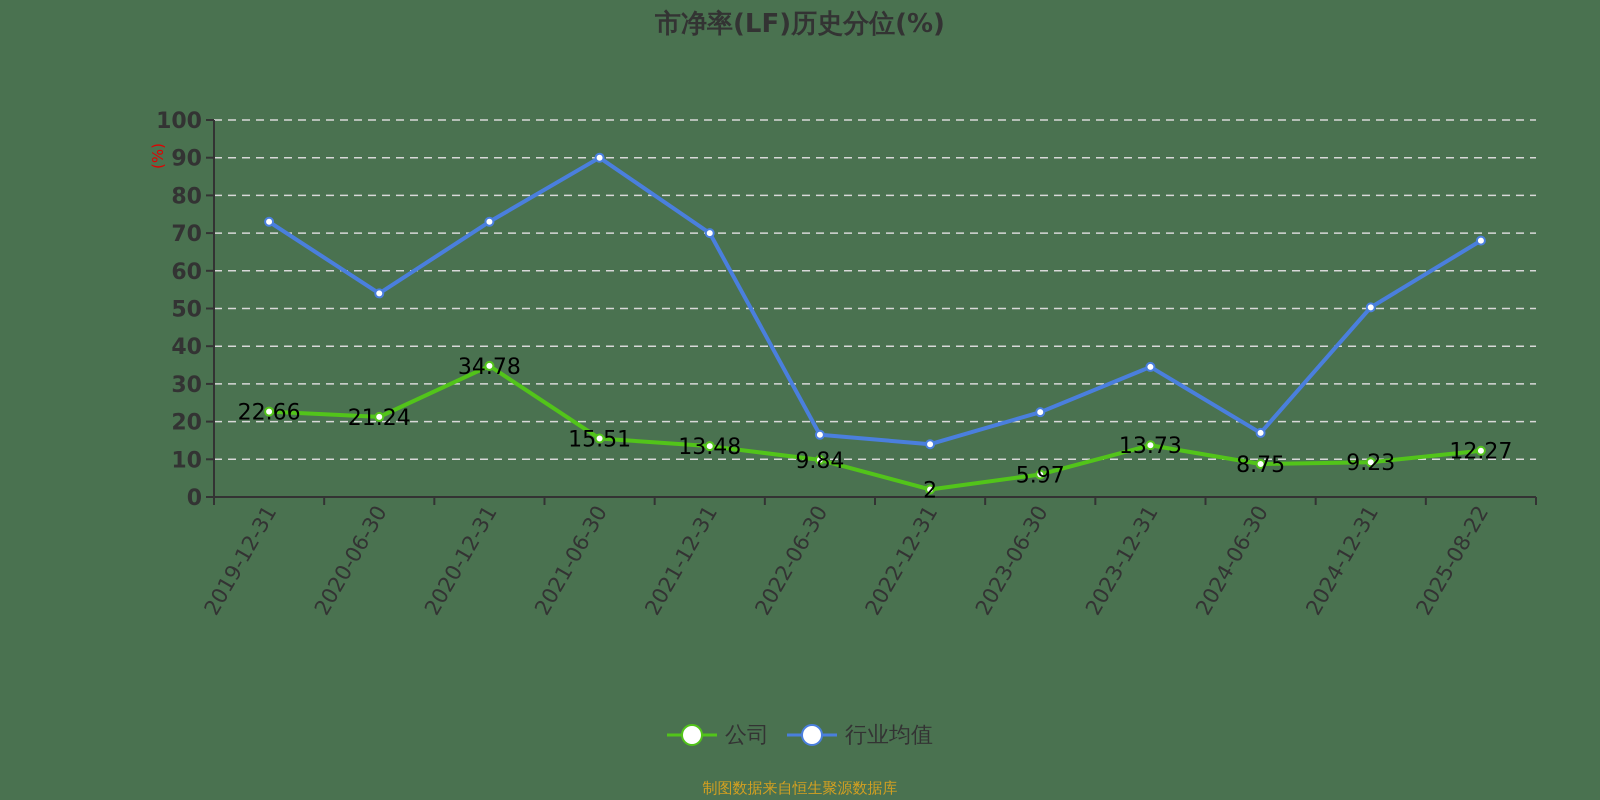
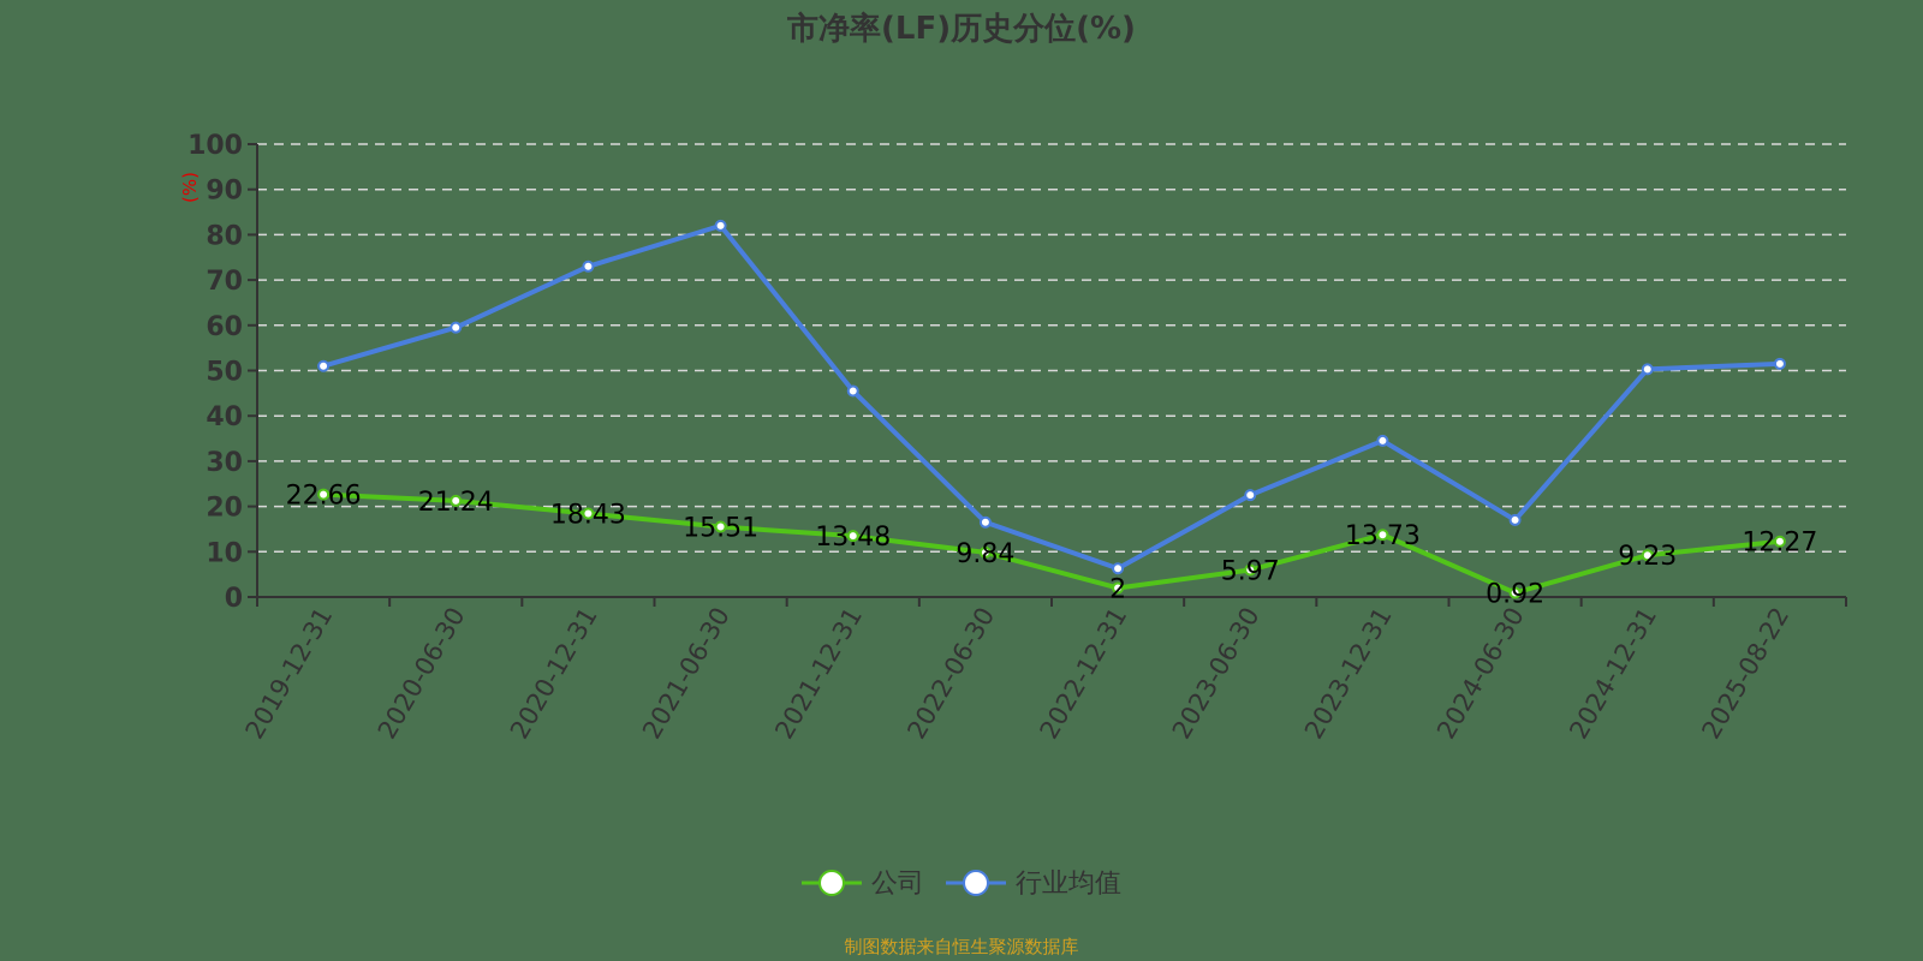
行业均值/2019-12-31: 73 -> 51
行业均值/2020-06-30: 54 -> 60
公司/2020-12-31: 34.78 -> 18.43
行业均值/2021-06-30: 90 -> 82
行业均值/2021-12-31: 70 -> 46
行业均值/2022-12-31: 14 -> 6
公司/2024-06-30: 8.75 -> 0.92
行业均值/2025-08-22: 68 -> 52
